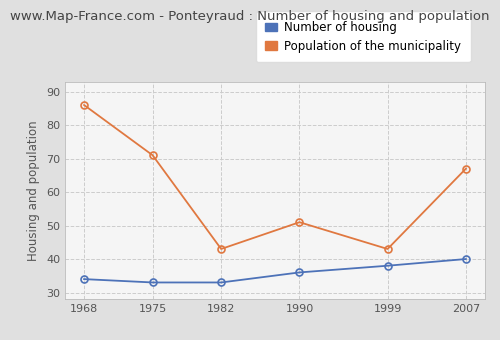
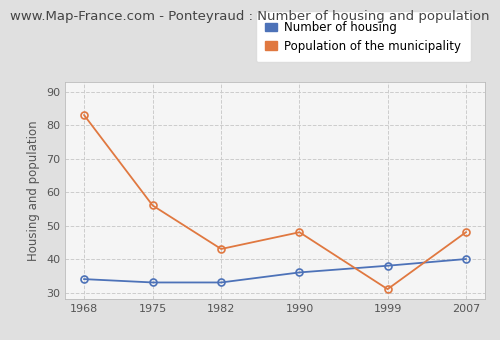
Population of the municipality/1968: 86 -> 83
Population of the municipality/1975: 71 -> 56
Population of the municipality/1990: 51 -> 48
Population of the municipality/1999: 43 -> 31
Population of the municipality/2007: 67 -> 48
